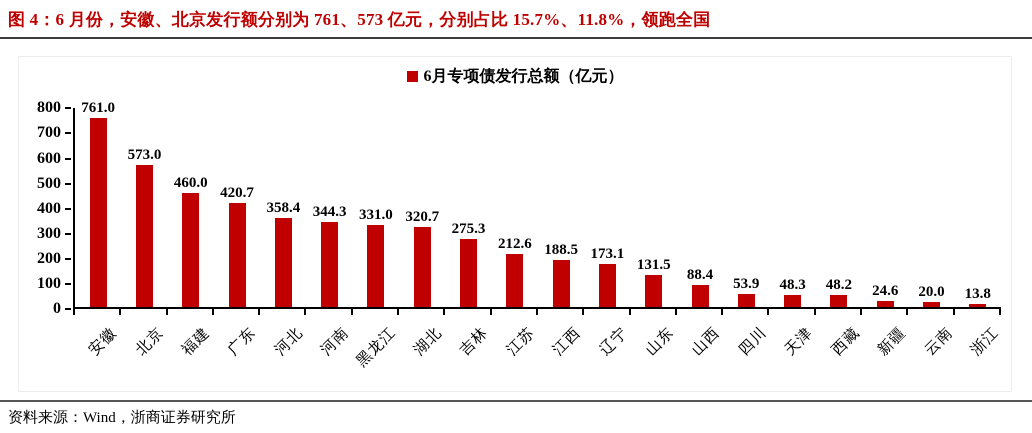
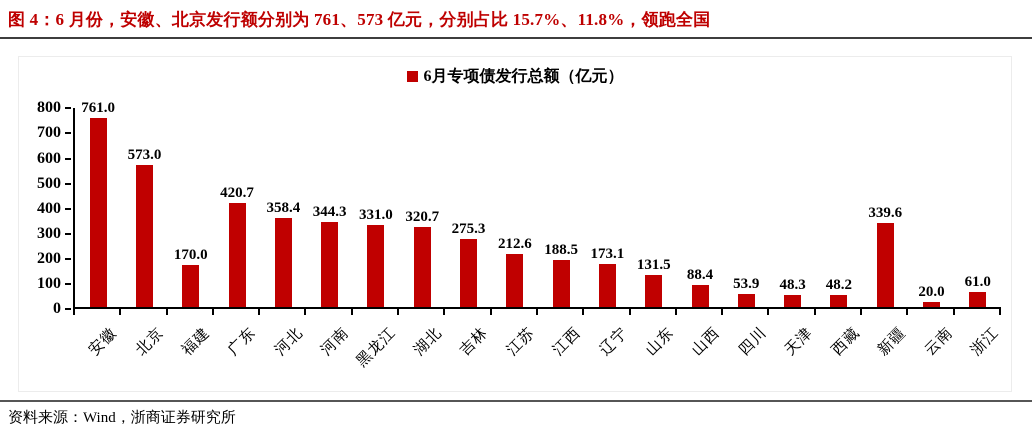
福建: 460.0 -> 170.0
新疆: 24.6 -> 339.6
浙江: 13.8 -> 61.0
